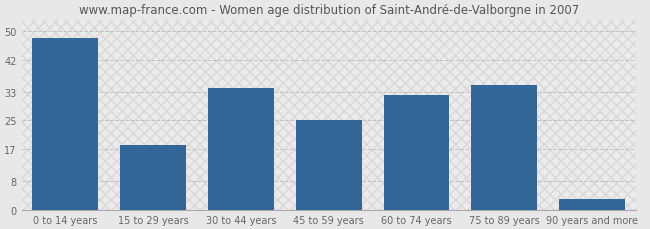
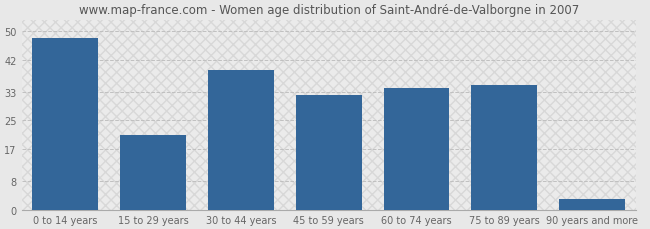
15 to 29 years: 18 -> 21
30 to 44 years: 34 -> 39
45 to 59 years: 25 -> 32
60 to 74 years: 32 -> 34
